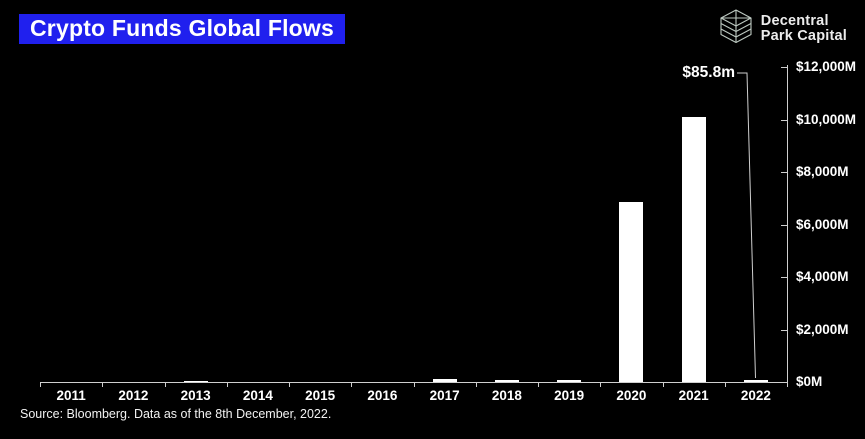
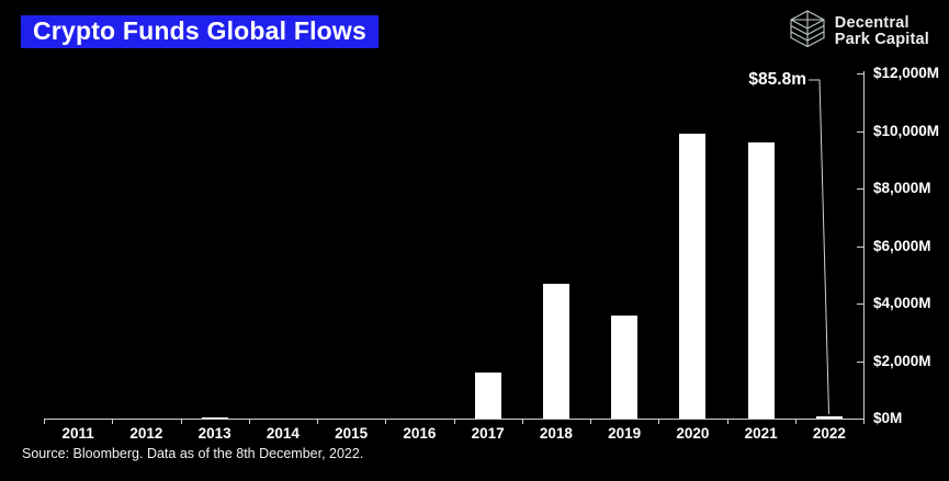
2017: $100M -> $1600M
2018: $100M -> $4700M
2019: $100M -> $3600M
2020: $6800M -> $9900M
2021: $10100M -> $9600M
